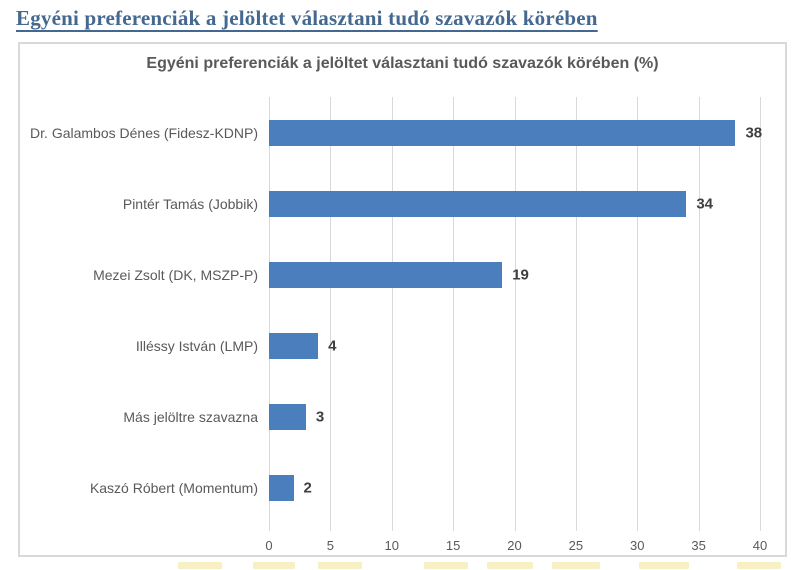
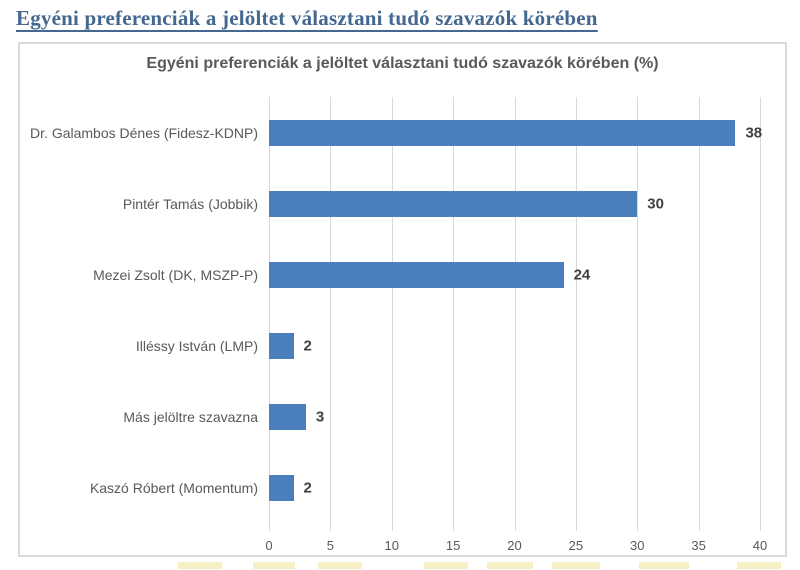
Pintér Tamás (Jobbik): 34 -> 30
Mezei Zsolt (DK, MSZP-P): 19 -> 24
Illéssy István (LMP): 4 -> 2
